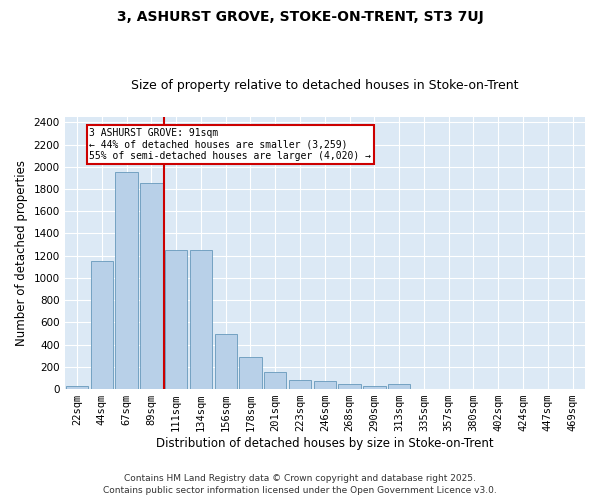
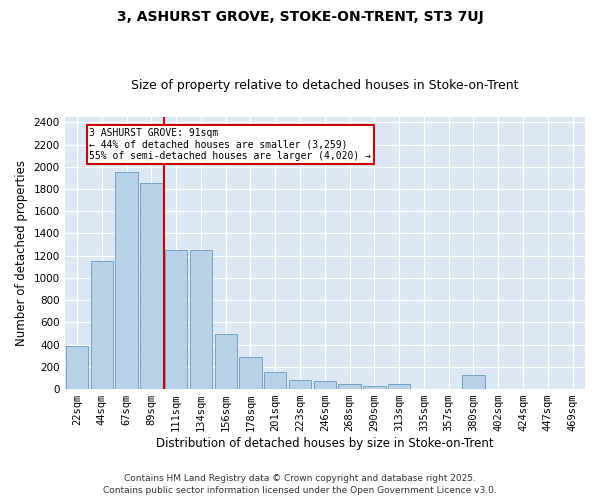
22sqm: 20 -> 390
380sqm: 0 -> 130
